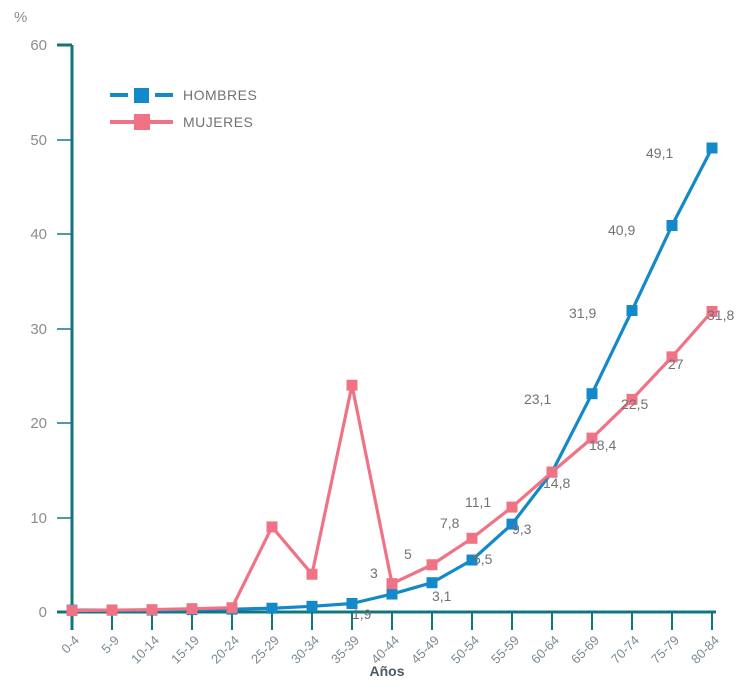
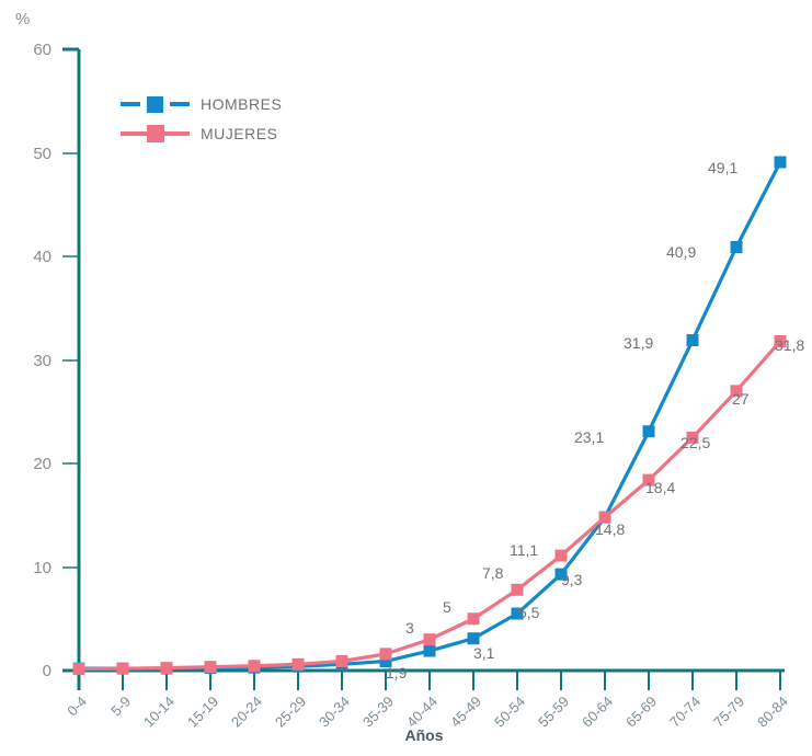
MUJERES/25-29: 9 -> 1
MUJERES/30-34: 4 -> 1
MUJERES/35-39: 24 -> 2
